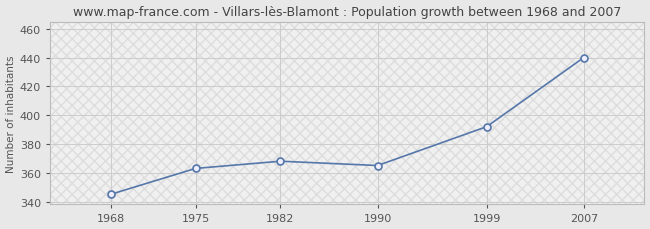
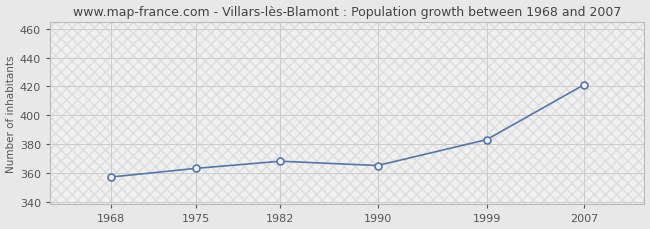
1968: 345 -> 357
1999: 392 -> 383
2007: 440 -> 421
